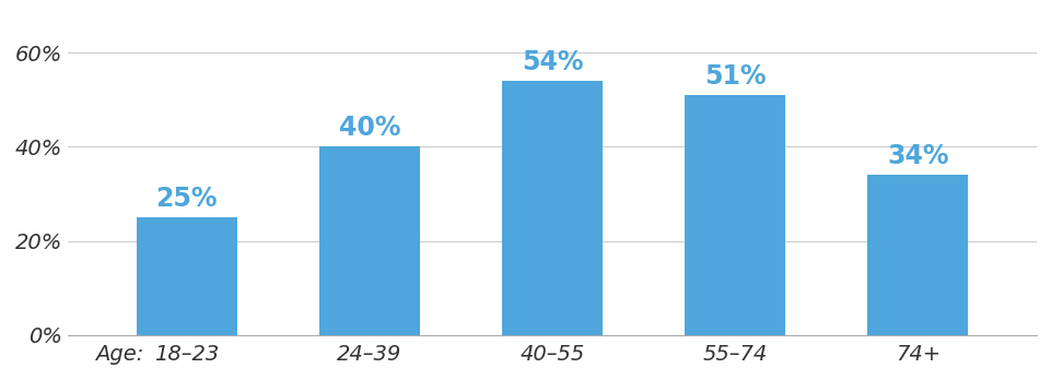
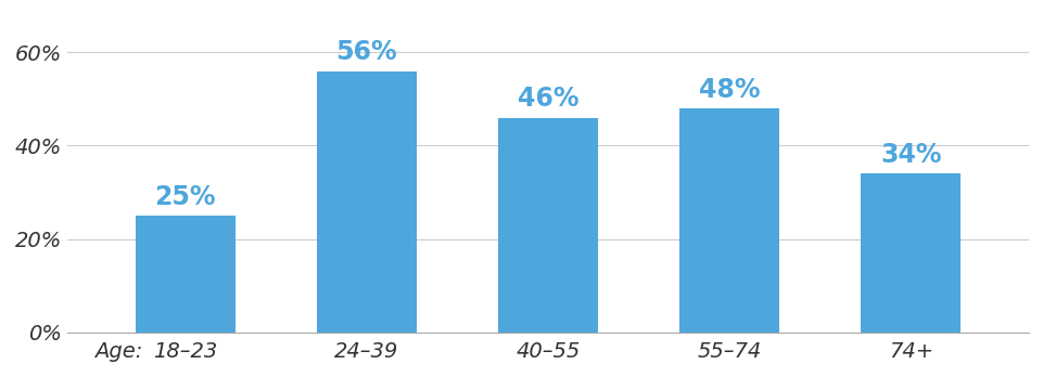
24–39: 40% -> 56%
40–55: 54% -> 46%
55–74: 51% -> 48%
